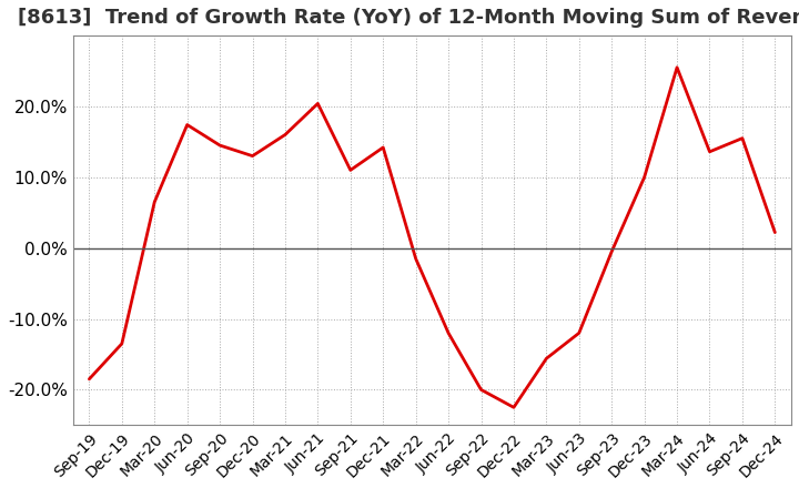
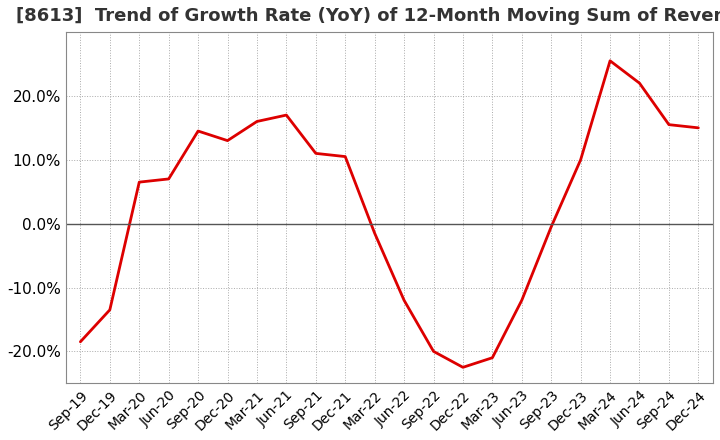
Jun-20: 17.4% -> 7.0%
Jun-21: 20.4% -> 17.0%
Dec-21: 14.2% -> 10.5%
Mar-23: -15.6% -> -21.0%
Jun-24: 13.6% -> 22.0%
Dec-24: 2.2% -> 15.0%
